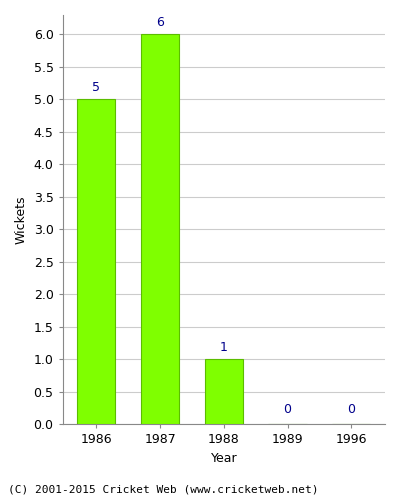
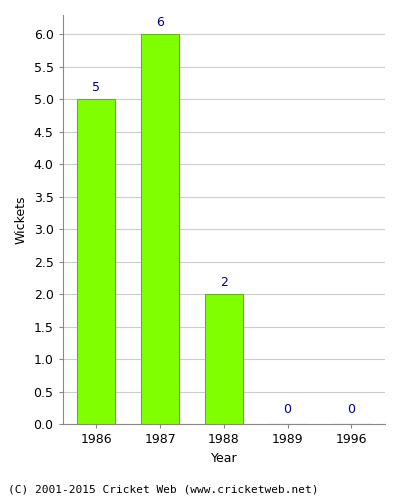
1988: 1 -> 2
